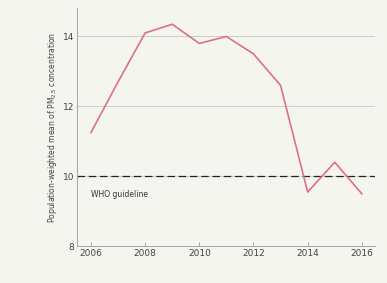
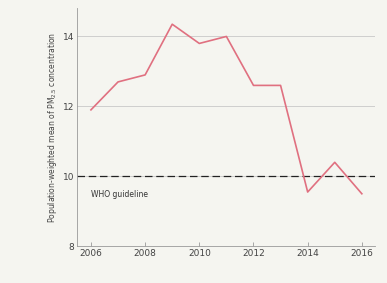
2006: 11.25 -> 11.90
2008: 14.10 -> 12.90
2012: 13.50 -> 12.60
